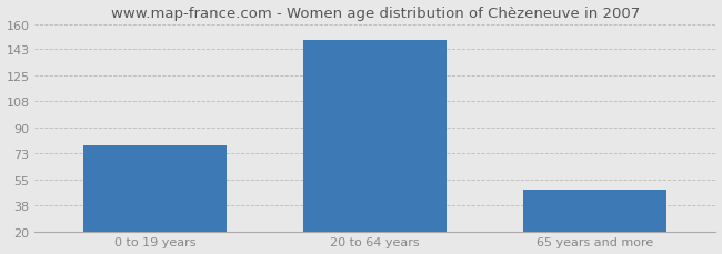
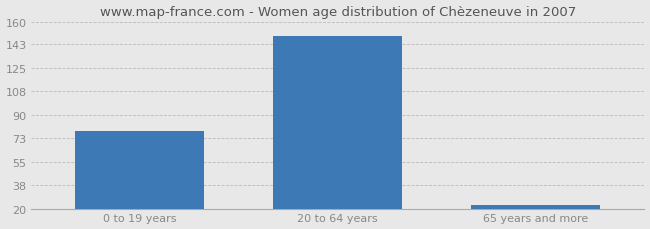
65 years and more: 48 -> 23
